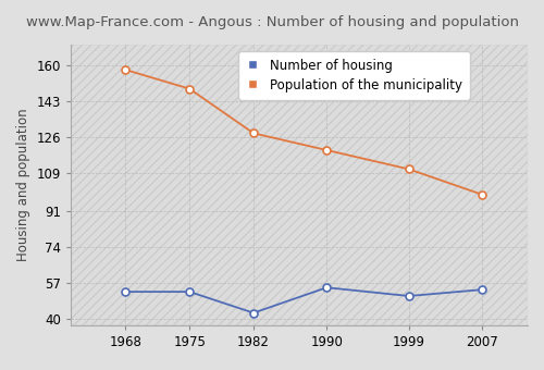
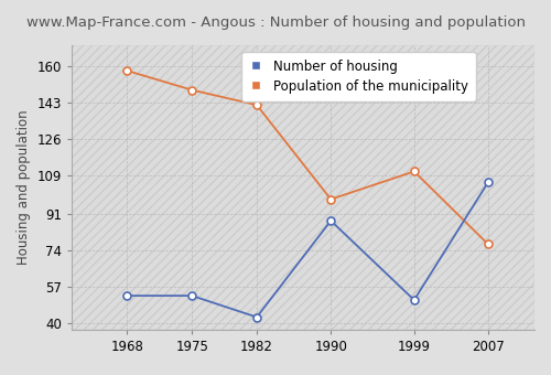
Population of the municipality/1982: 128 -> 142
Number of housing/1990: 55 -> 88
Population of the municipality/1990: 120 -> 98
Number of housing/2007: 54 -> 106
Population of the municipality/2007: 99 -> 77
